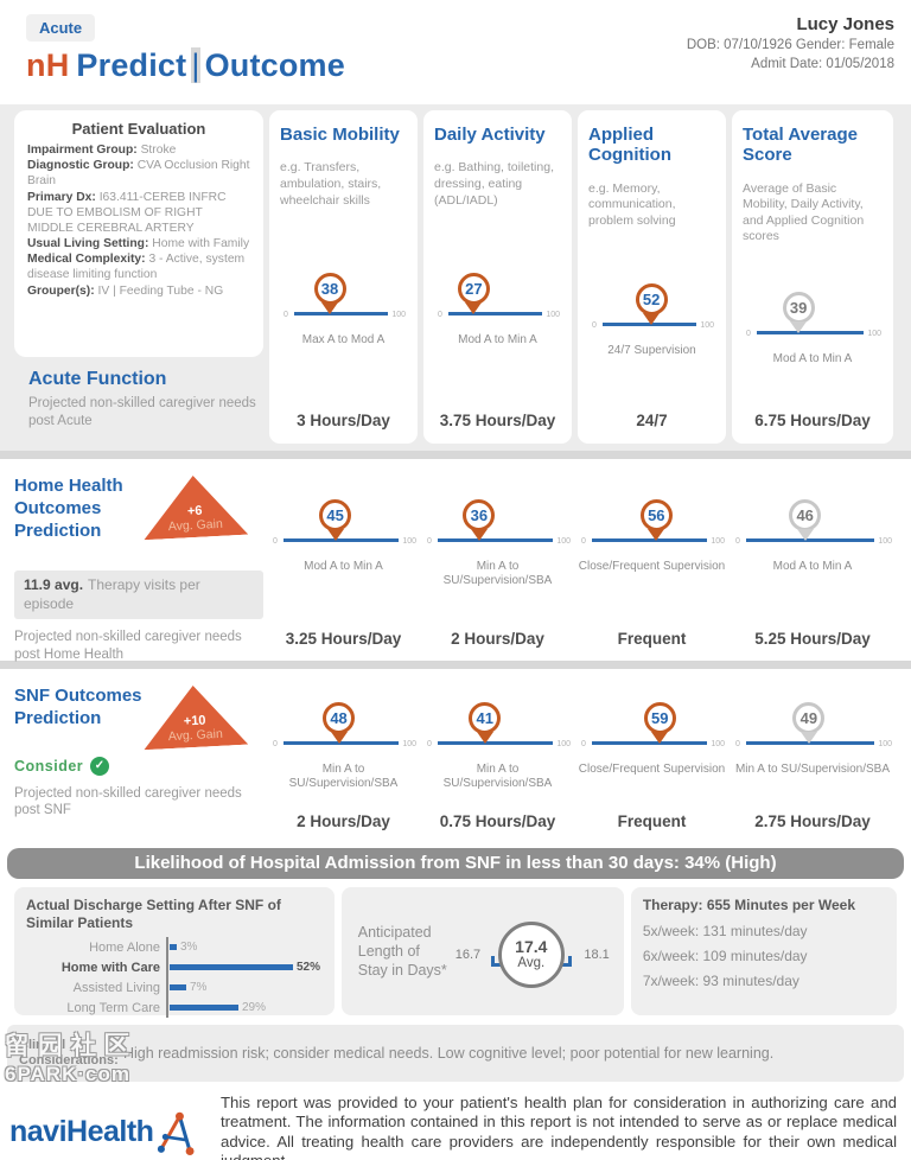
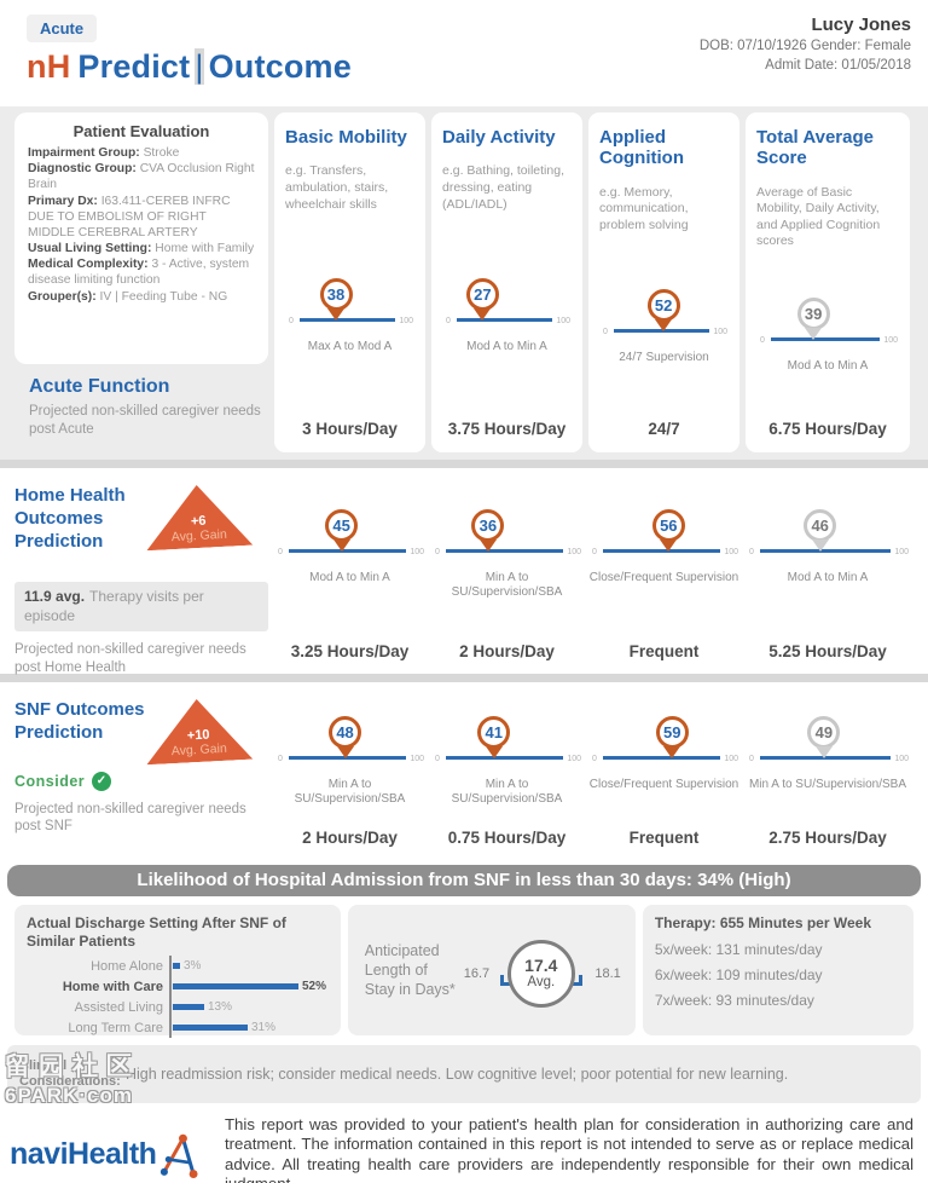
Assisted Living: 7% -> 13%
Long Term Care: 29% -> 31%
